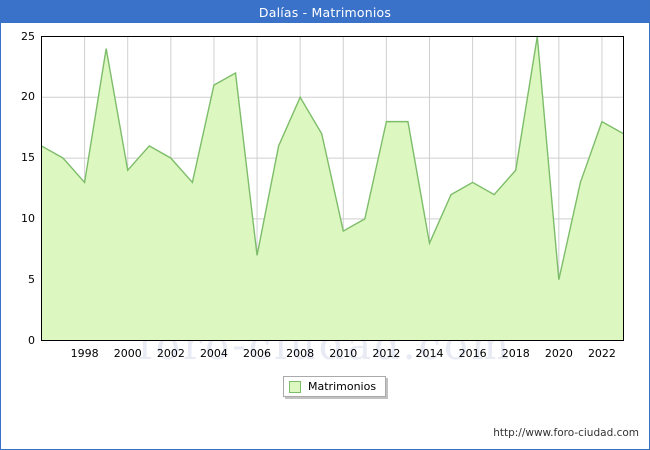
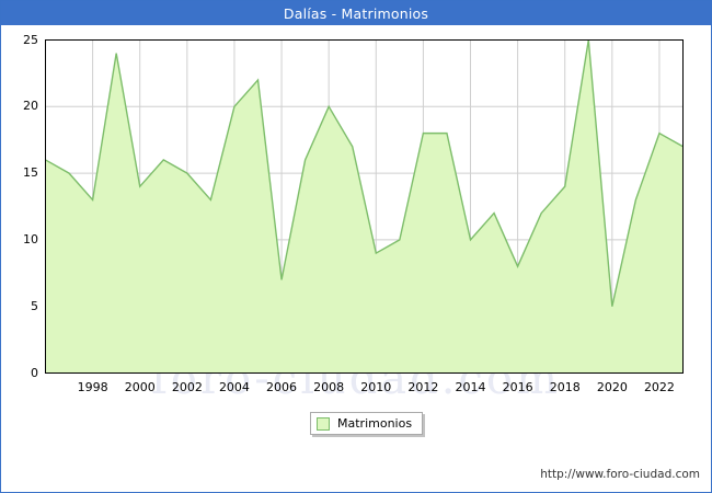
2004: 21 -> 20
2014: 8 -> 10
2016: 13 -> 8
